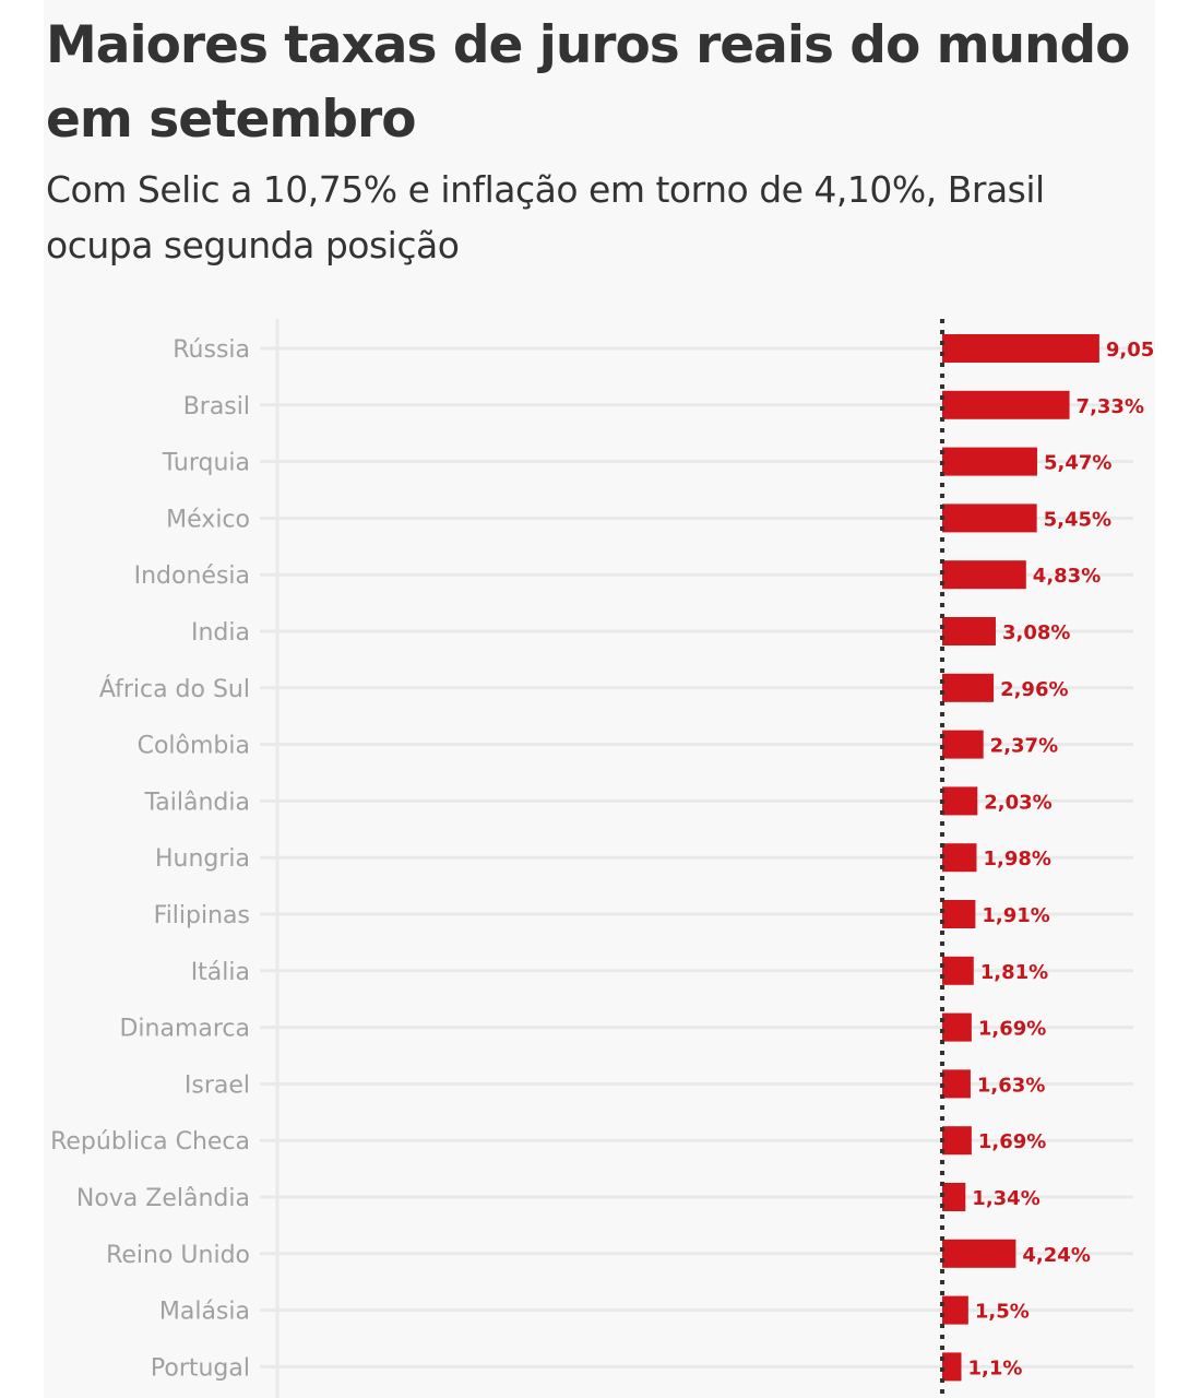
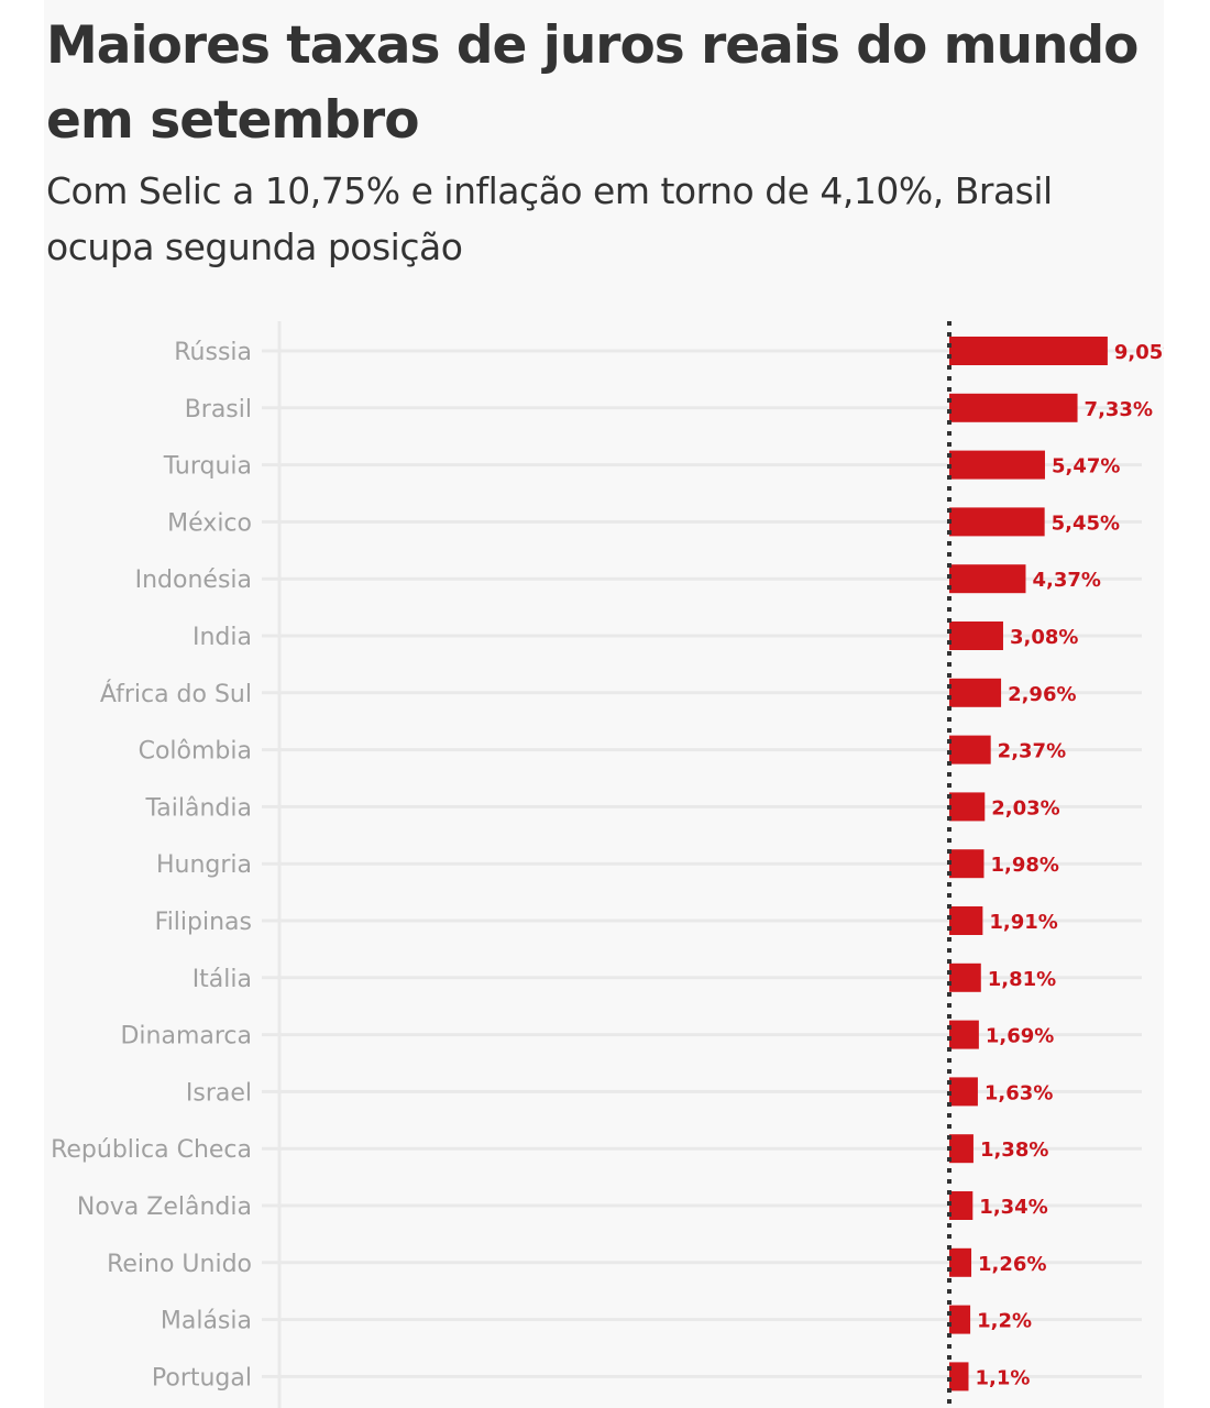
Indonésia: 4,83% -> 4,37%
República Checa: 1,69% -> 1,38%
Reino Unido: 4,24% -> 1,26%
Malásia: 1,5% -> 1,2%
